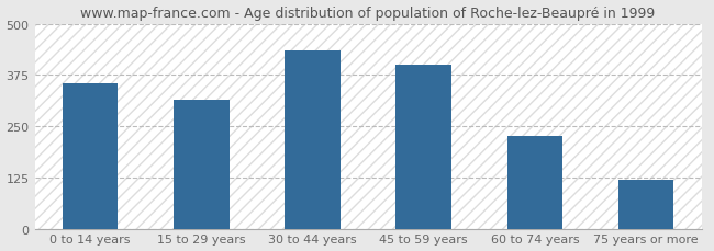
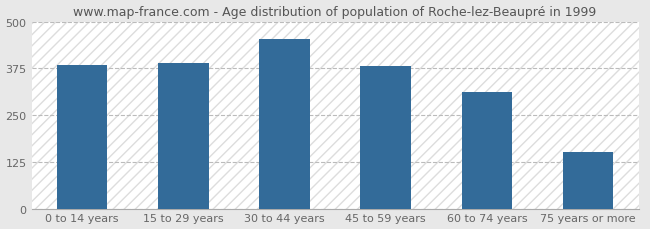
0 to 14 years: 355 -> 383
15 to 29 years: 315 -> 390
30 to 44 years: 435 -> 453
45 to 59 years: 400 -> 381
60 to 74 years: 225 -> 311
75 years or more: 120 -> 152
